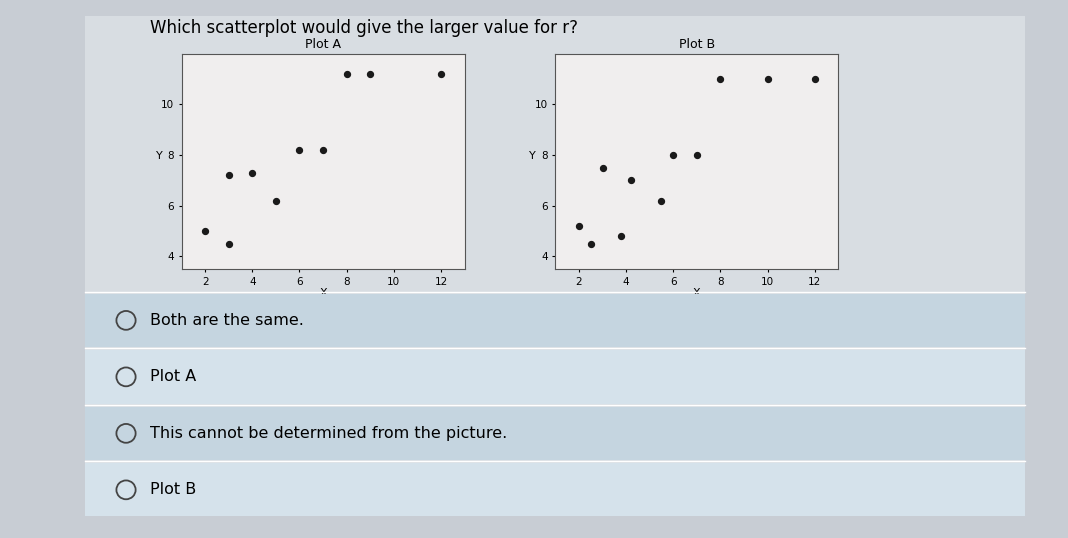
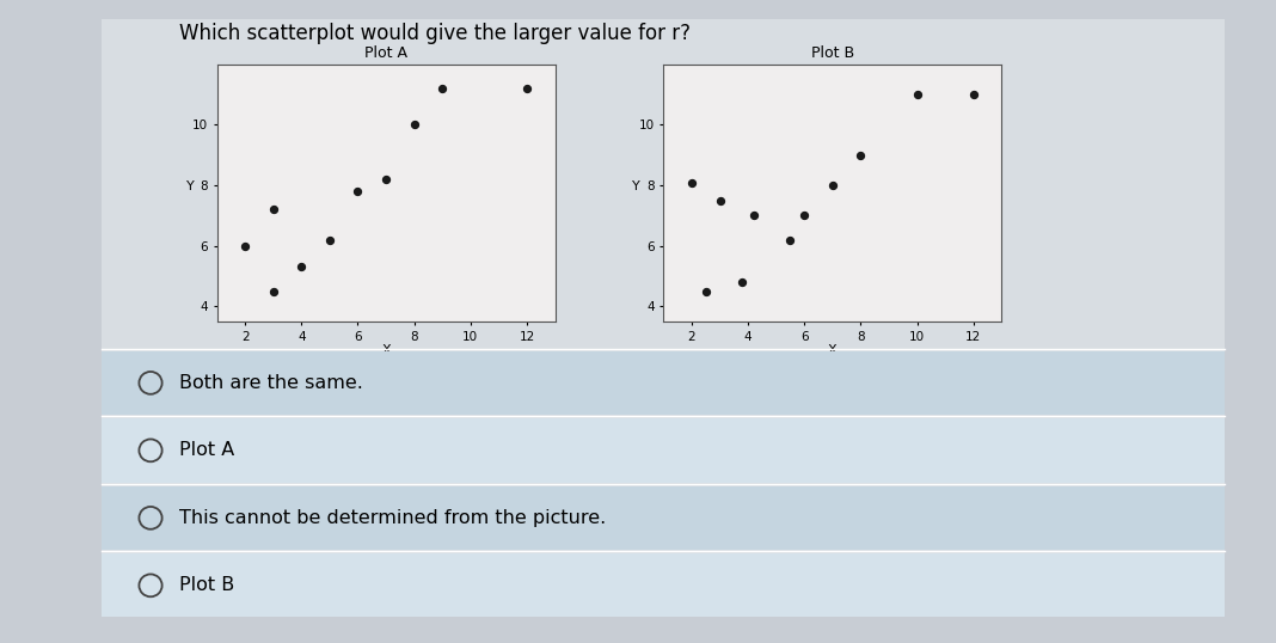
Plot A/2: 5.0 -> 6.0
Plot A/4: 7.3 -> 5.3
Plot A/6: 8.2 -> 7.8
Plot A/8: 11.2 -> 10.0
Plot B/2: 5.2 -> 8.1
Plot B/6: 8.0 -> 7.0
Plot B/8: 11.0 -> 9.0
